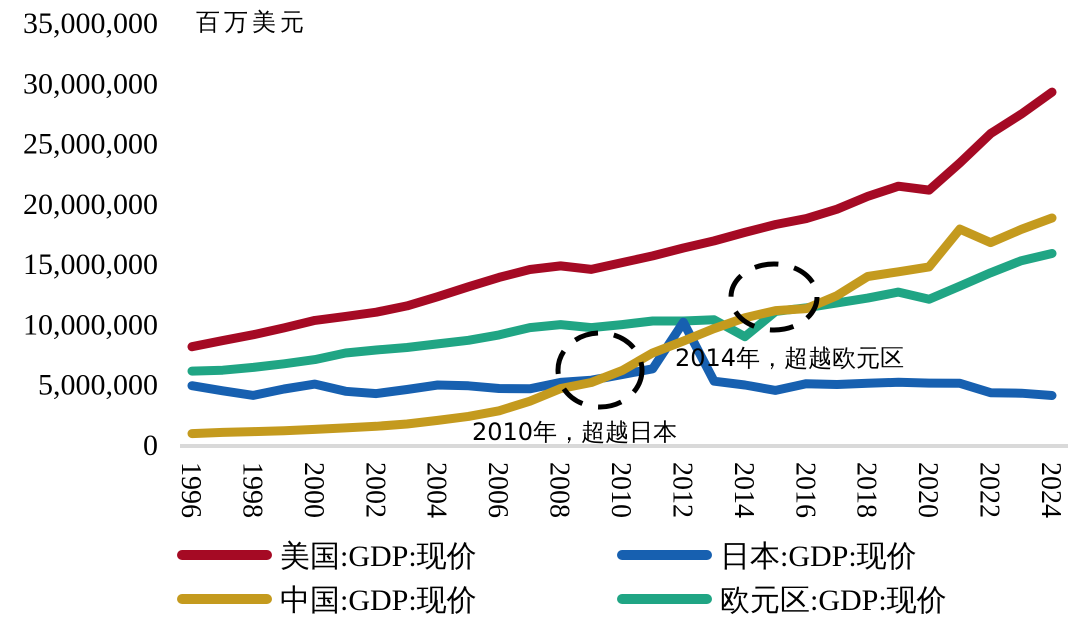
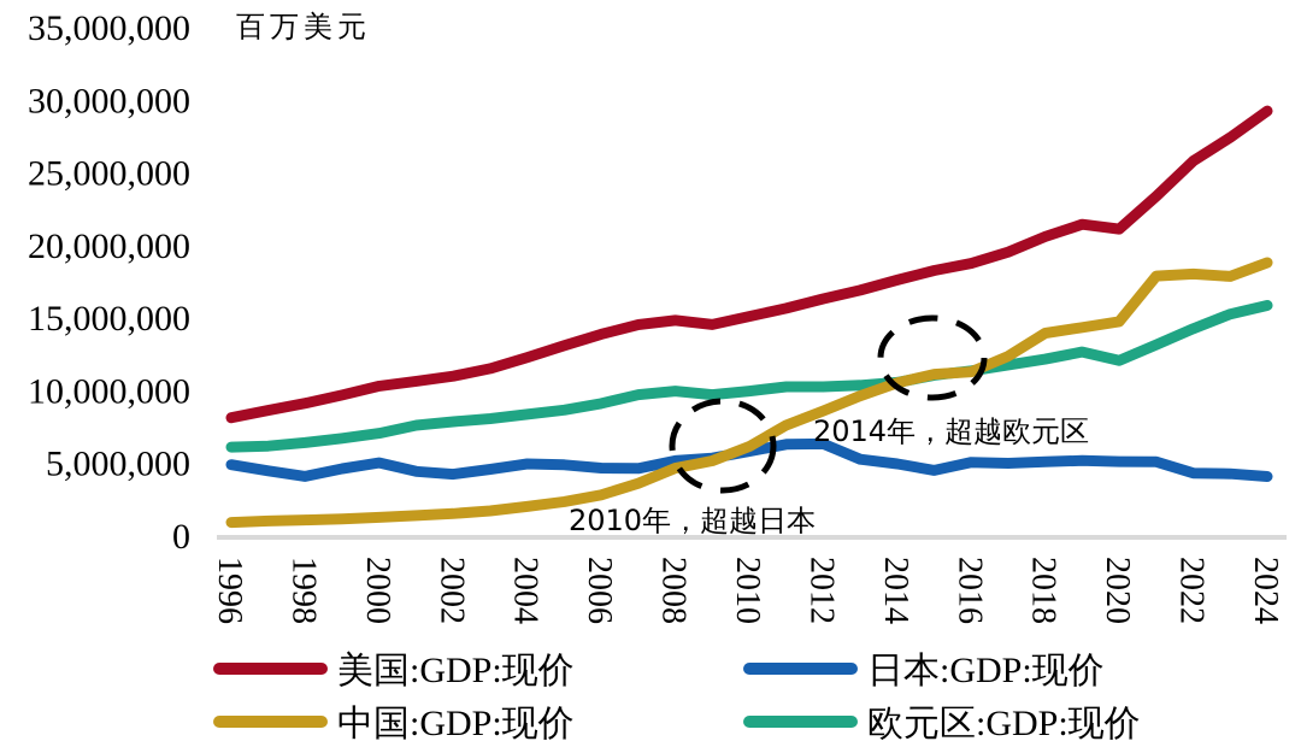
日本:GDP:现价/2012: 10100000 -> 6300000
欧元区:GDP:现价/2014: 8900000 -> 10500000
中国:GDP:现价/2022: 16700000 -> 18000000
